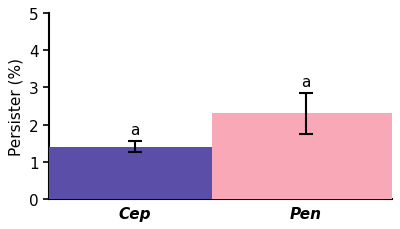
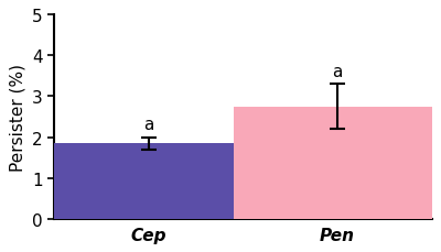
Cep: 1.40 -> 1.85
Pen: 2.30 -> 2.75
